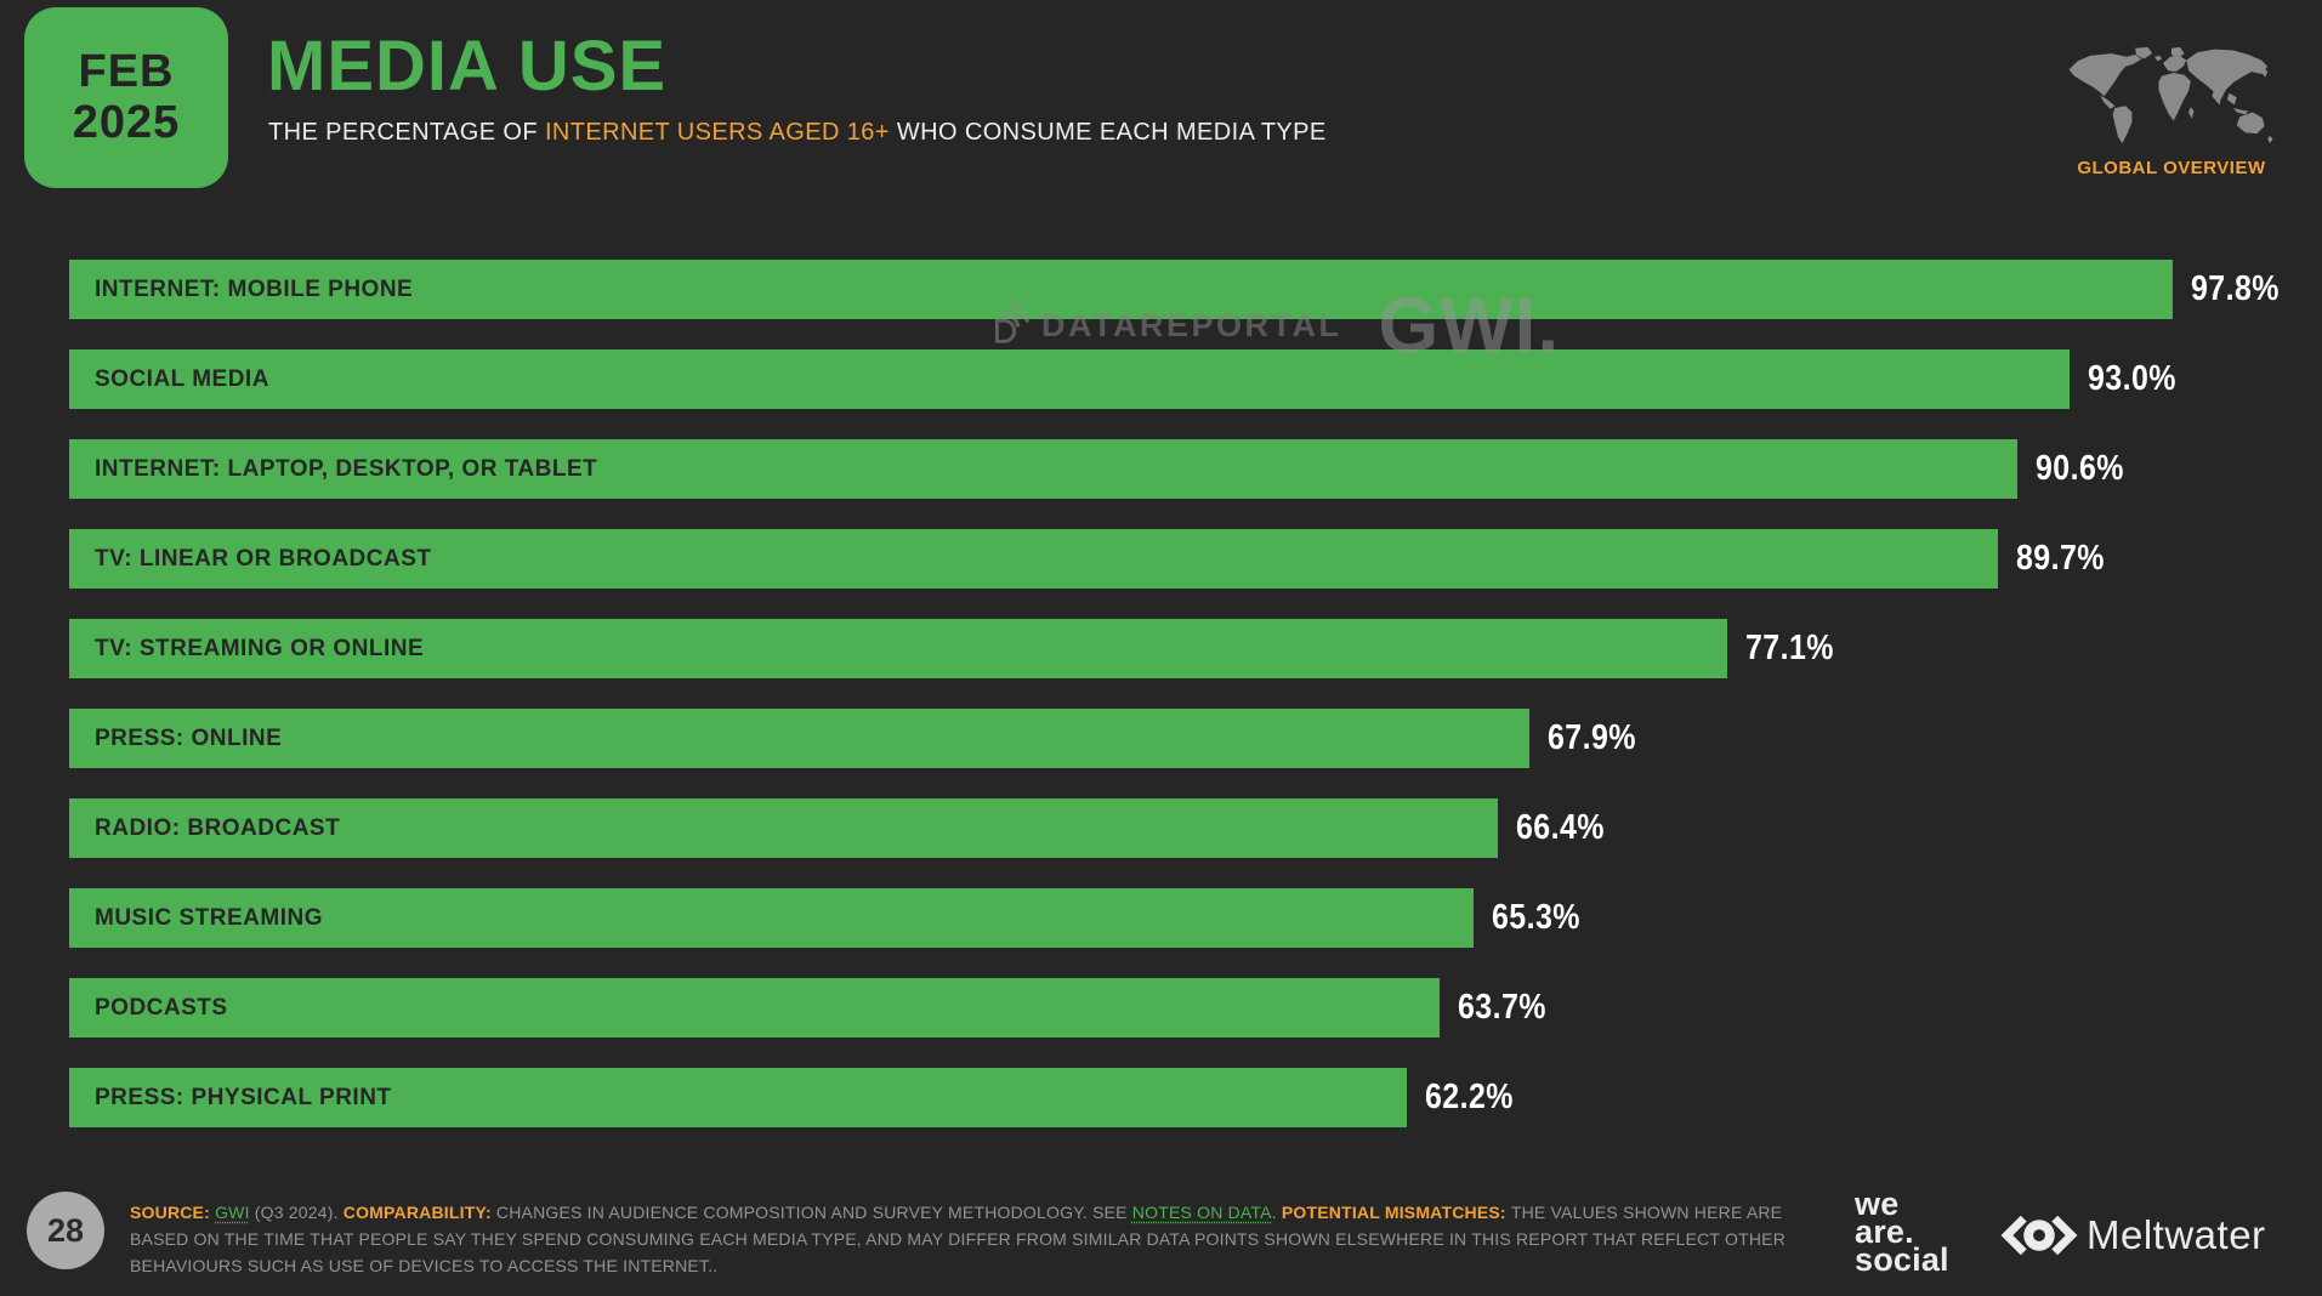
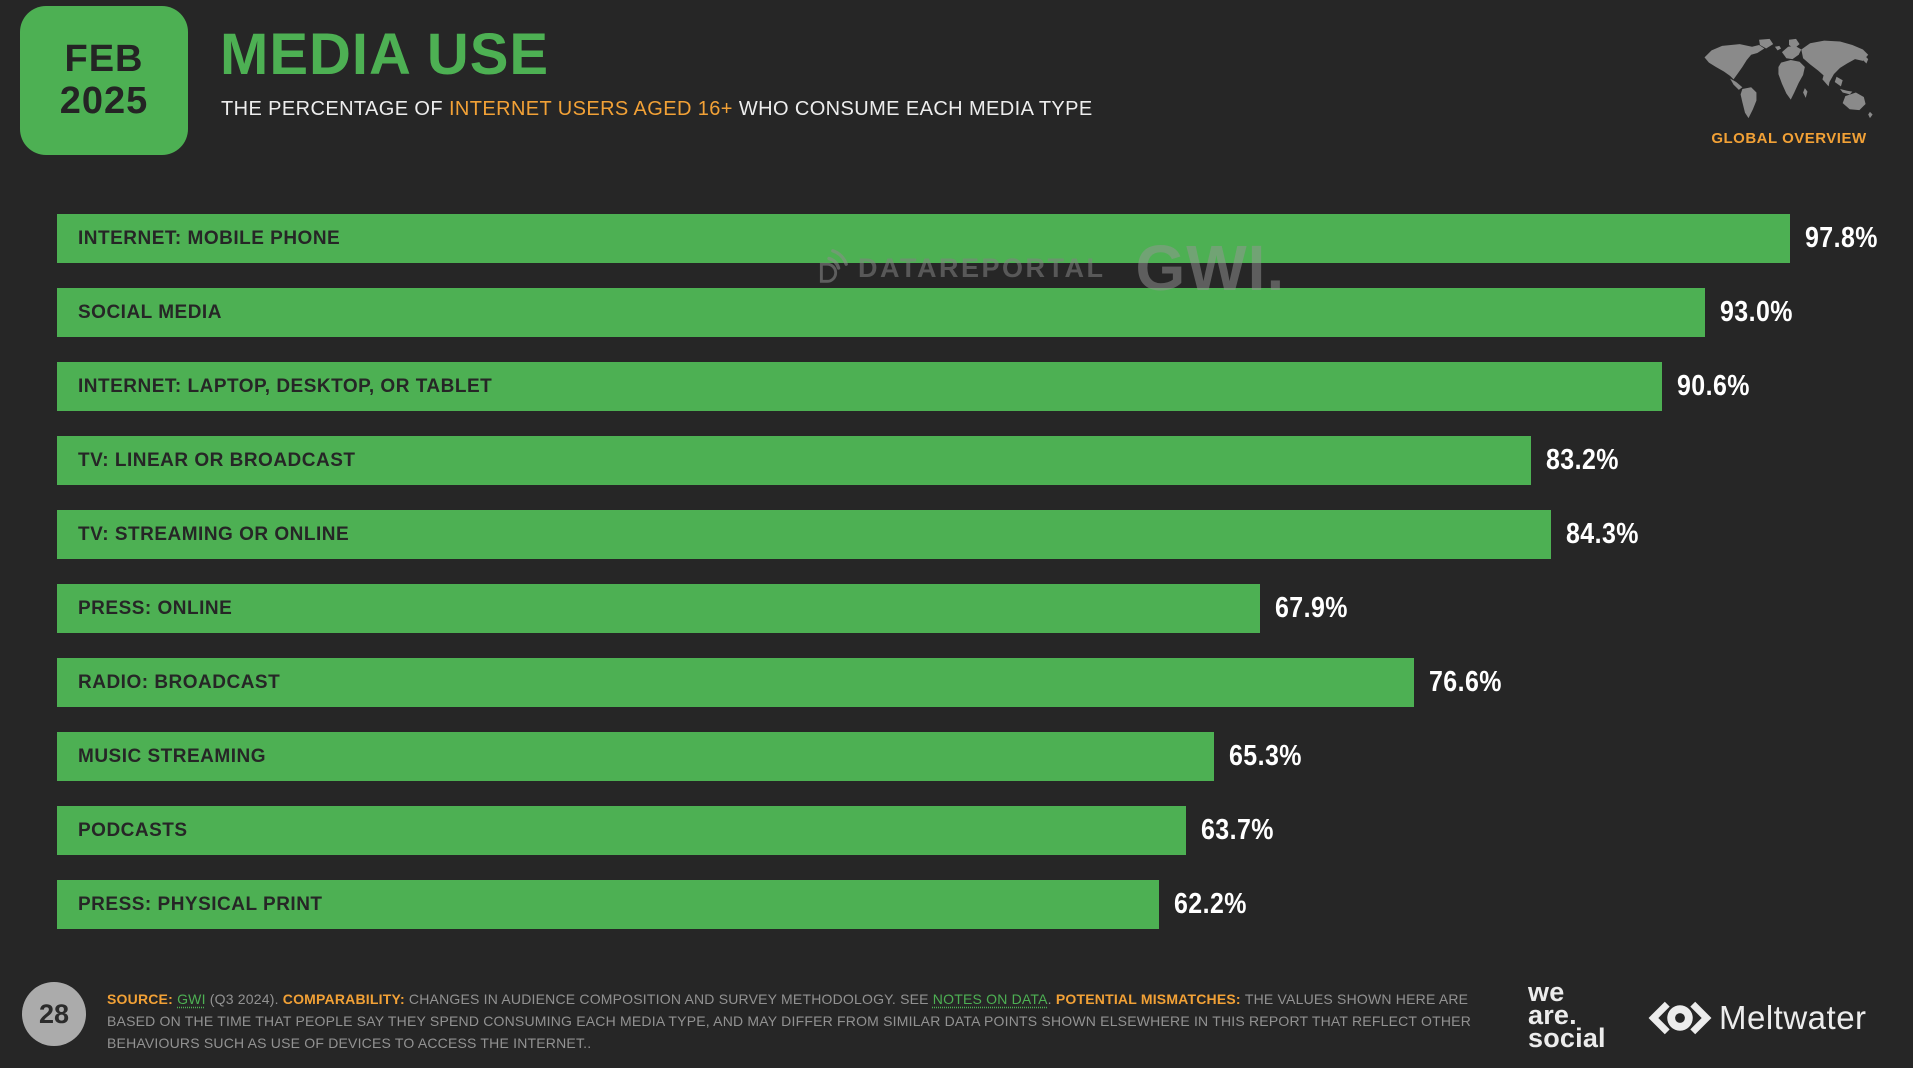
TV: LINEAR OR BROADCAST: 89.7% -> 83.2%
TV: STREAMING OR ONLINE: 77.1% -> 84.3%
RADIO: BROADCAST: 66.4% -> 76.6%
